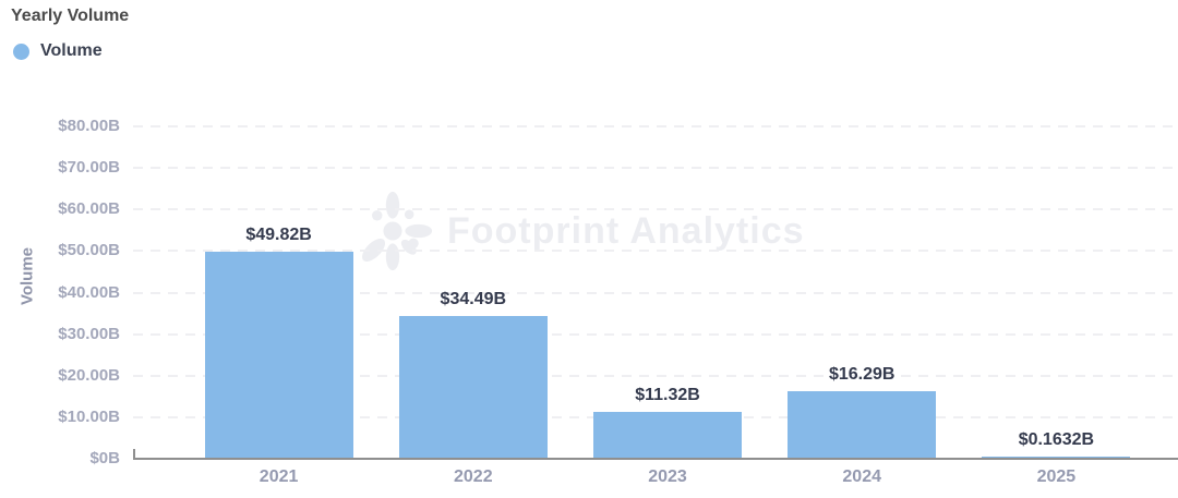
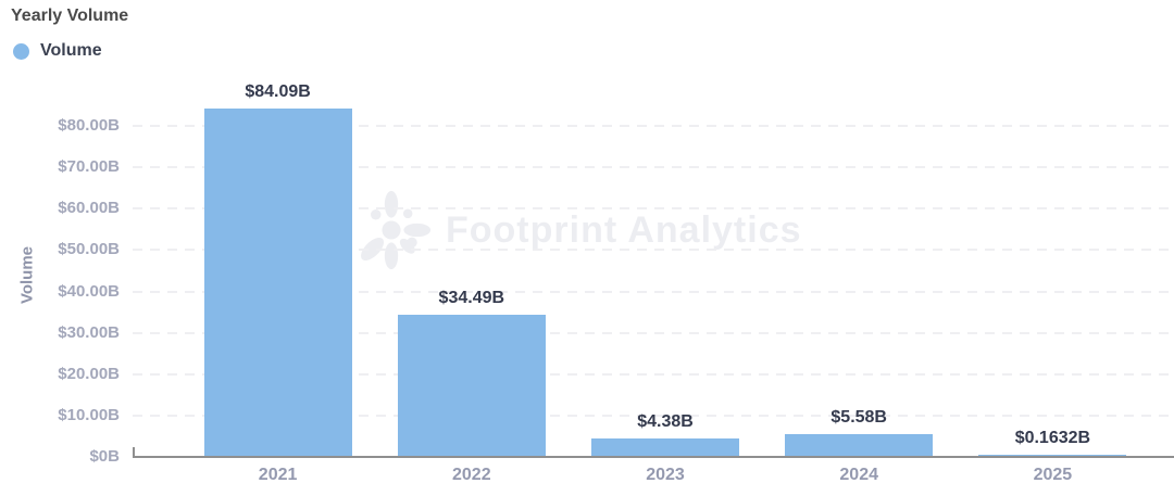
2021: $49.82B -> $84.09B
2023: $11.32B -> $4.38B
2024: $16.29B -> $5.58B
